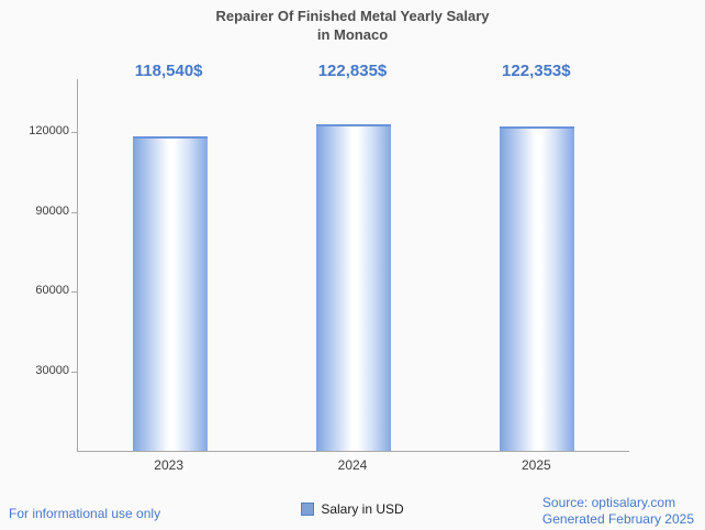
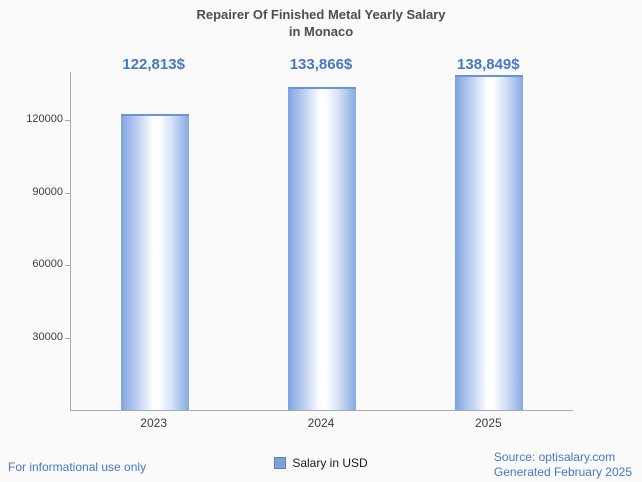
2023: 118,540 -> 122,813
2024: 122,835 -> 133,866
2025: 122,353 -> 138,849
